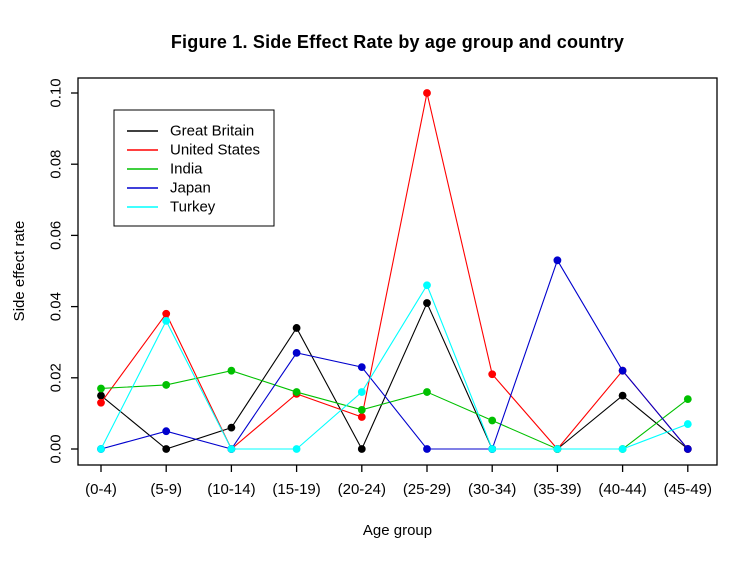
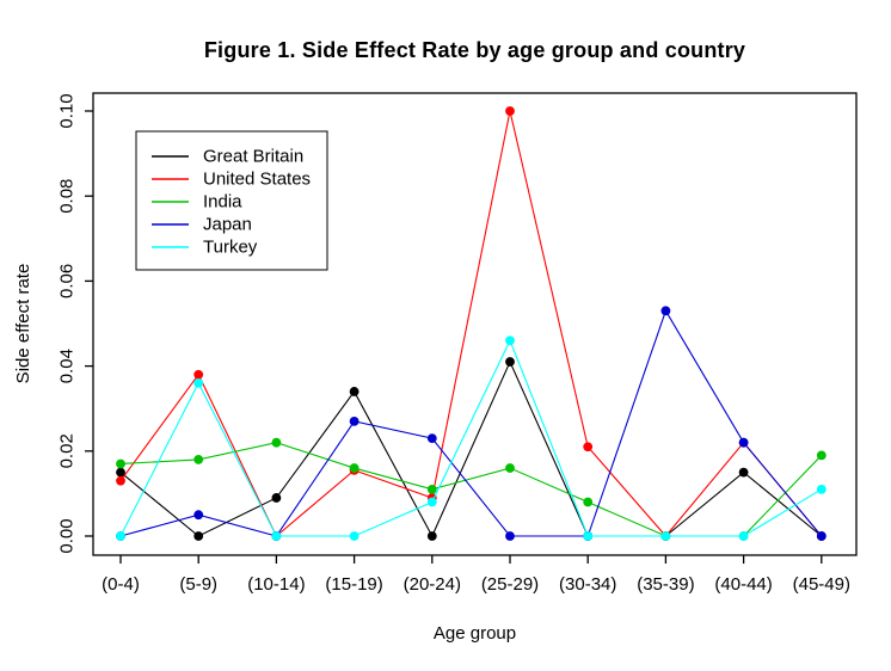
Great Britain/(10-14): 0.006 -> 0.009
Turkey/(20-24): 0.016 -> 0.008
India/(45-49): 0.014 -> 0.019
Turkey/(45-49): 0.007 -> 0.011
